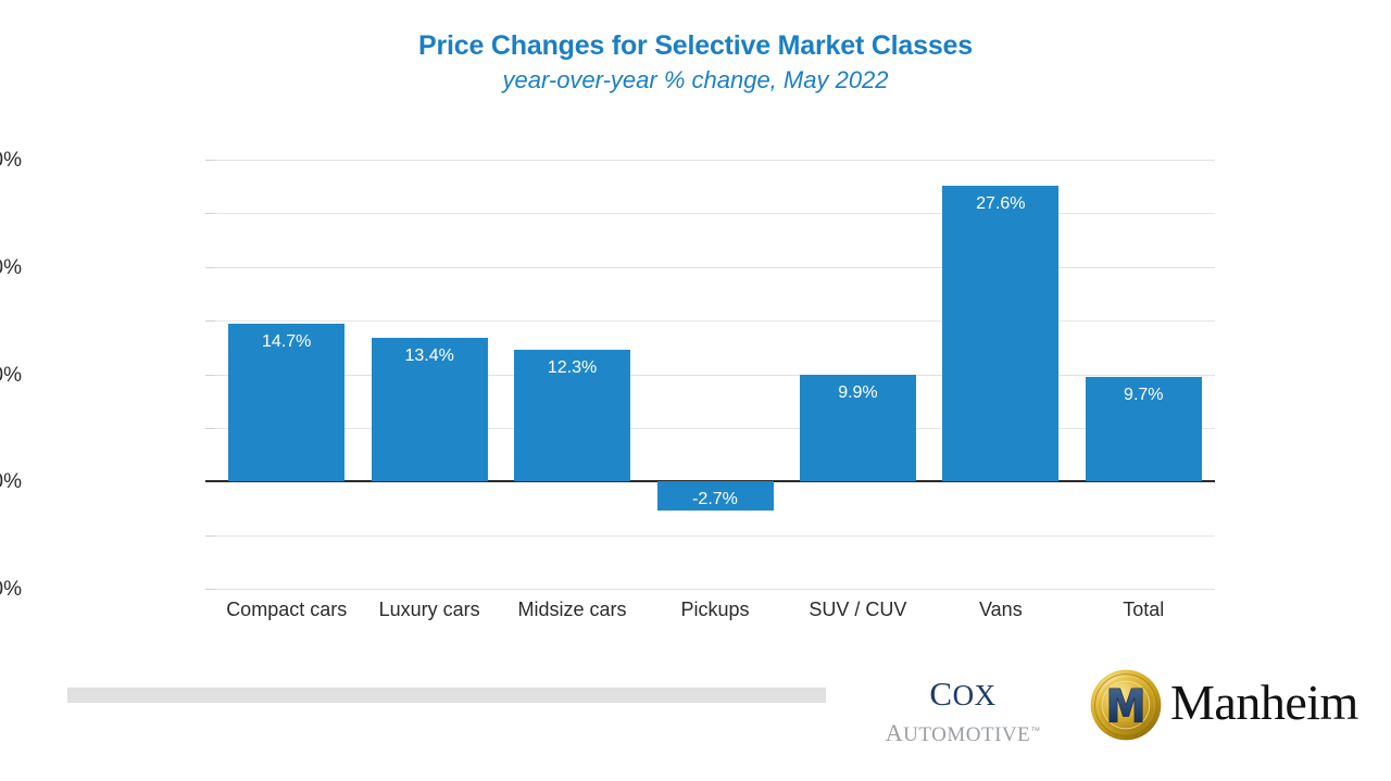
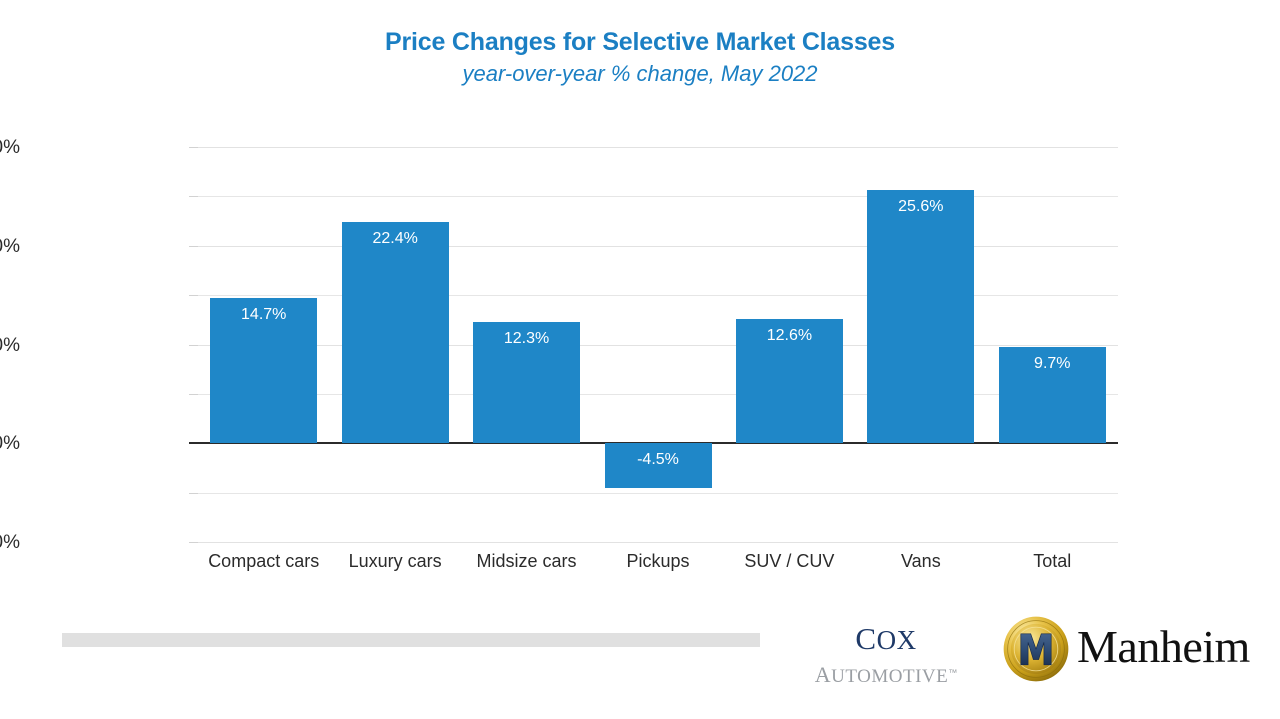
Luxury cars: 13.4% -> 22.4%
Pickups: -2.7% -> -4.5%
SUV / CUV: 9.9% -> 12.6%
Vans: 27.6% -> 25.6%
